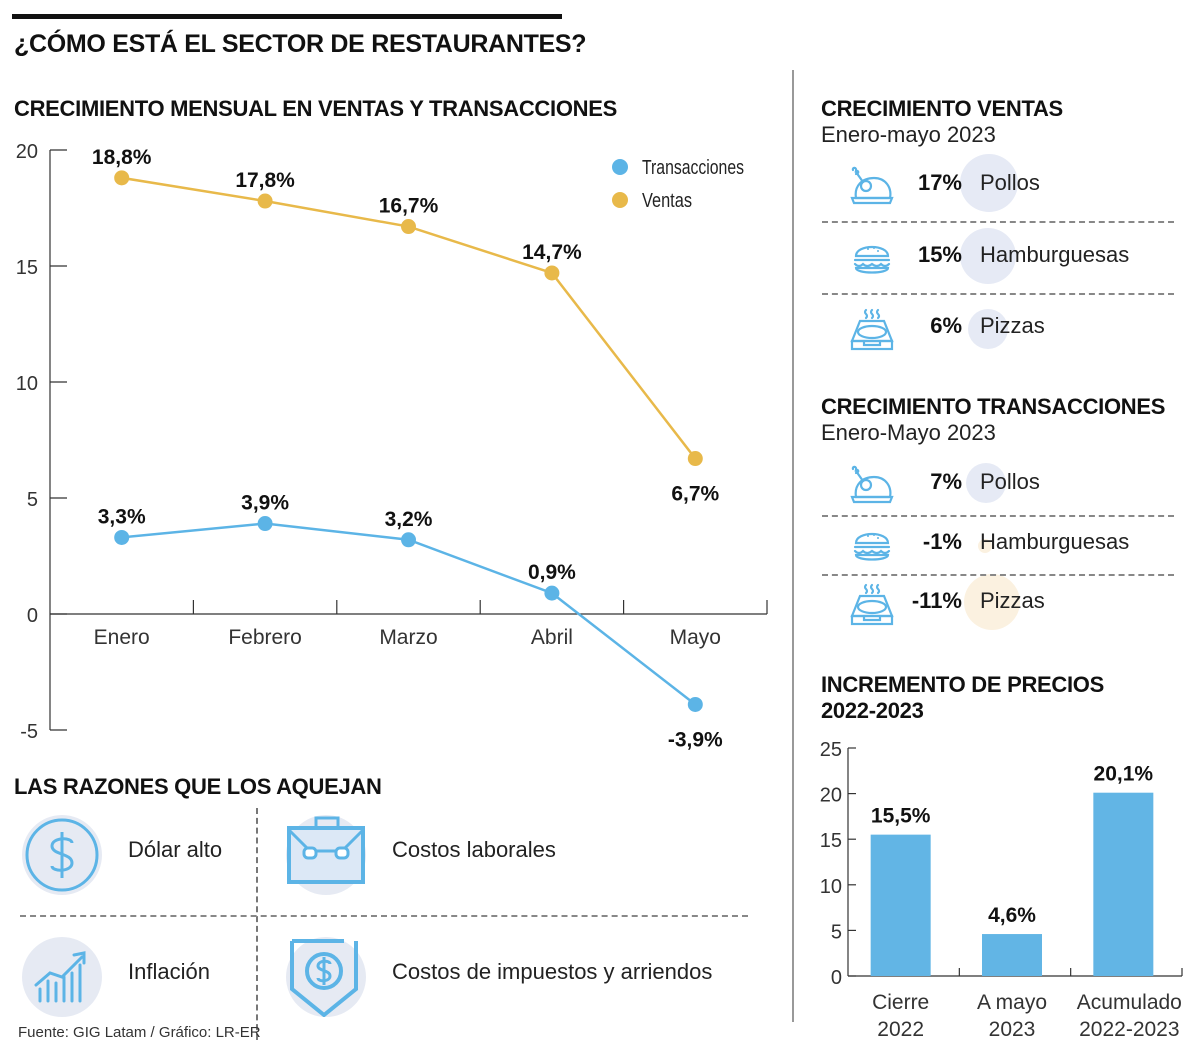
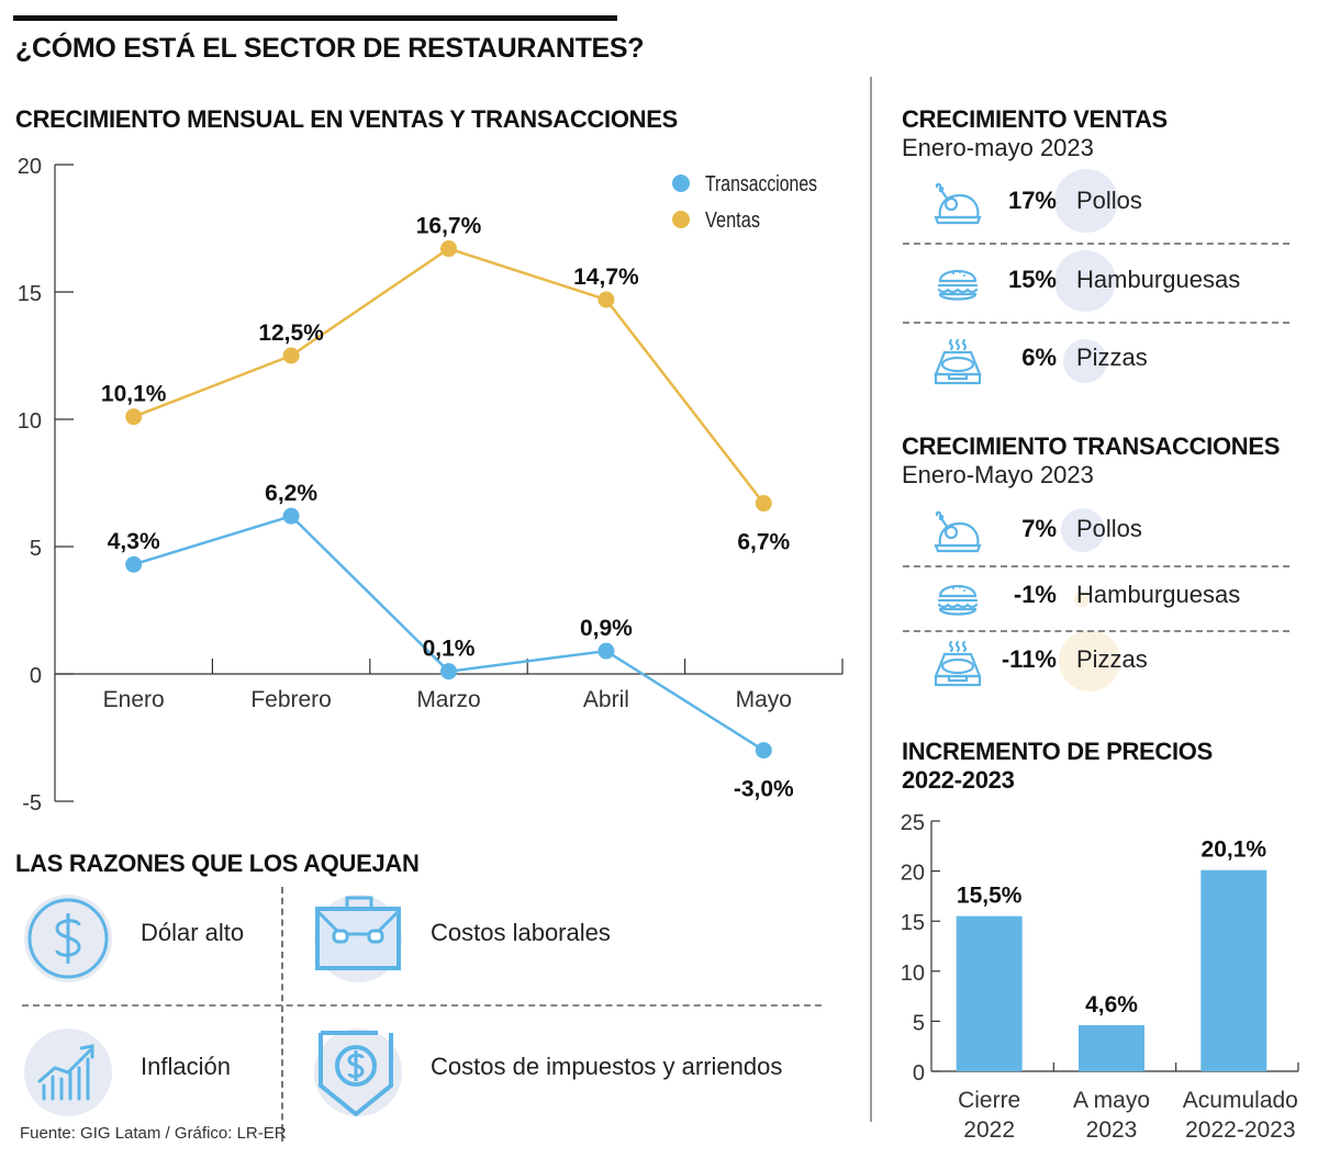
CRECIMIENTO MENSUAL EN VENTAS Y TRANSACCIONES/Ventas/Enero: 18,8% -> 10,1%
CRECIMIENTO MENSUAL EN VENTAS Y TRANSACCIONES/Transacciones/Enero: 3,3% -> 4,3%
CRECIMIENTO MENSUAL EN VENTAS Y TRANSACCIONES/Ventas/Febrero: 17,8% -> 12,5%
CRECIMIENTO MENSUAL EN VENTAS Y TRANSACCIONES/Transacciones/Febrero: 3,9% -> 6,2%
CRECIMIENTO MENSUAL EN VENTAS Y TRANSACCIONES/Transacciones/Marzo: 3,2% -> 0,1%
CRECIMIENTO MENSUAL EN VENTAS Y TRANSACCIONES/Transacciones/Mayo: -3,9% -> -3,0%
